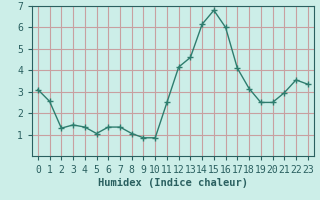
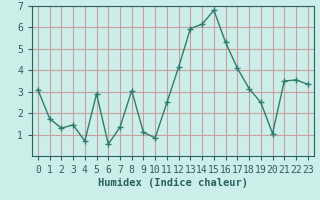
1: 2.55 -> 1.75
4: 1.35 -> 0.70
5: 1.05 -> 2.90
6: 1.35 -> 0.55
8: 1.05 -> 3.05
9: 0.85 -> 1.10
13: 4.60 -> 5.95
16: 6.00 -> 5.30
20: 2.50 -> 1.05
21: 2.95 -> 3.50
